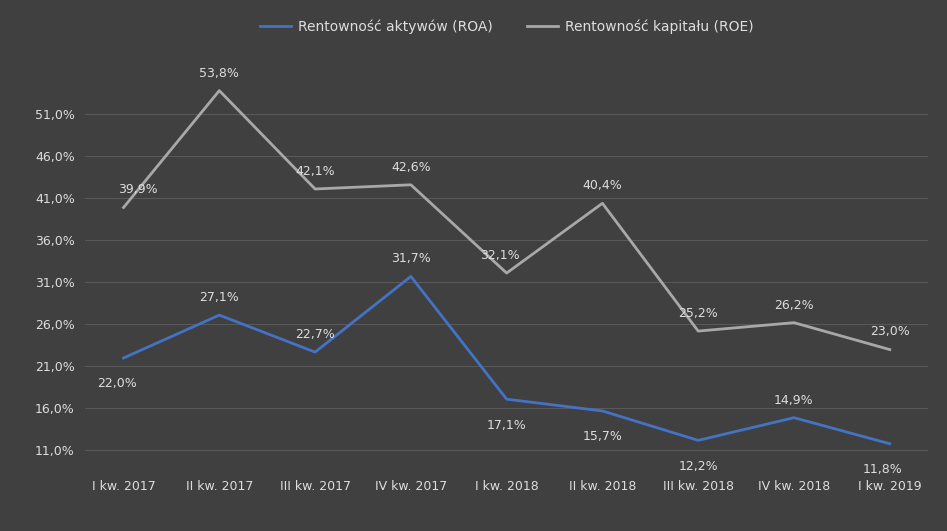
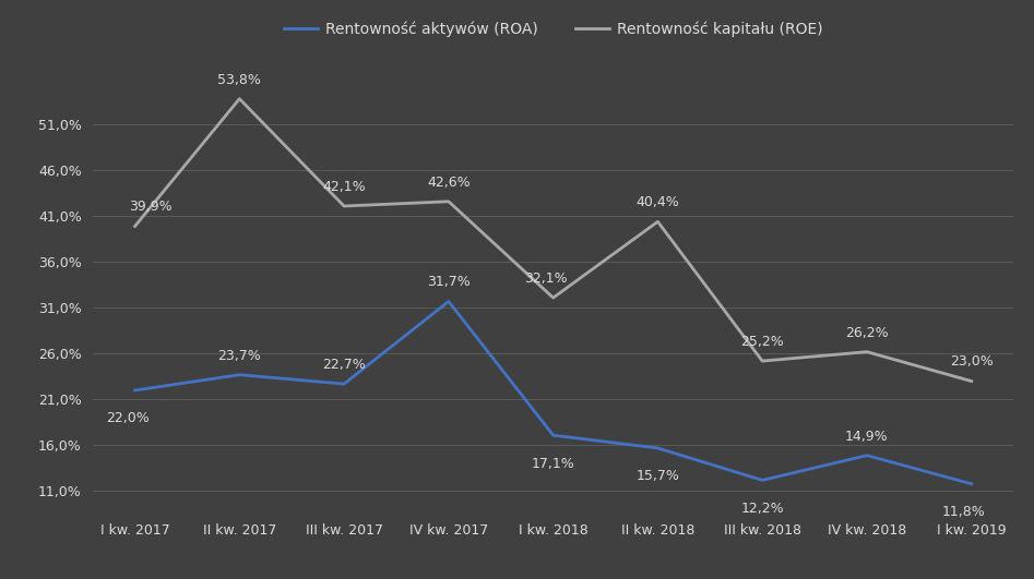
Rentowność aktywów (ROA)/II kw. 2017: 27,1% -> 23,7%
